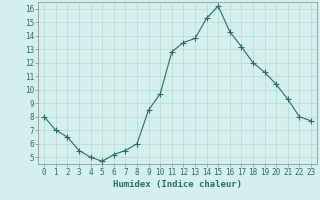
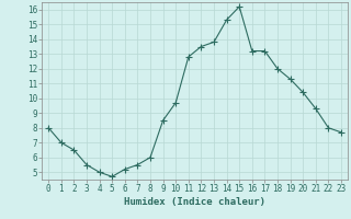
16: 14.3 -> 13.2
